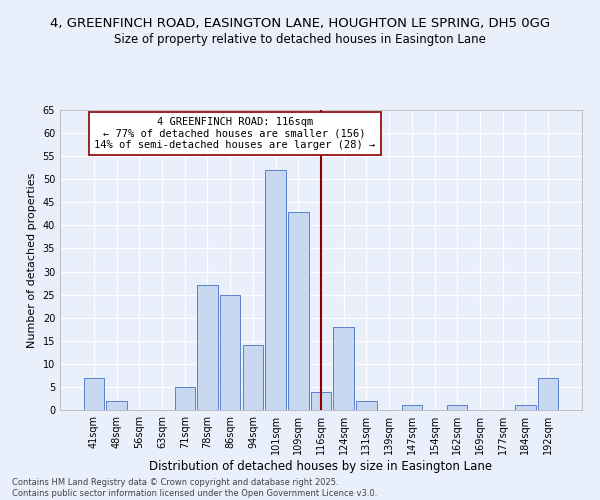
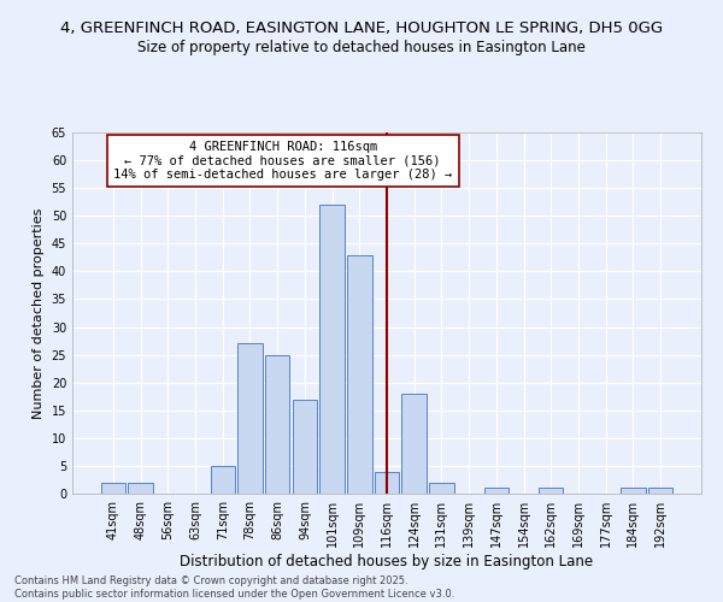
41sqm: 7 -> 2
94sqm: 14 -> 17
192sqm: 7 -> 1
